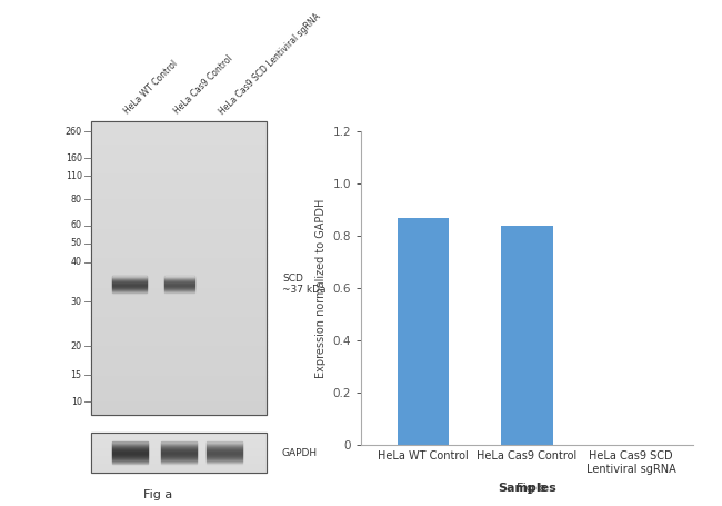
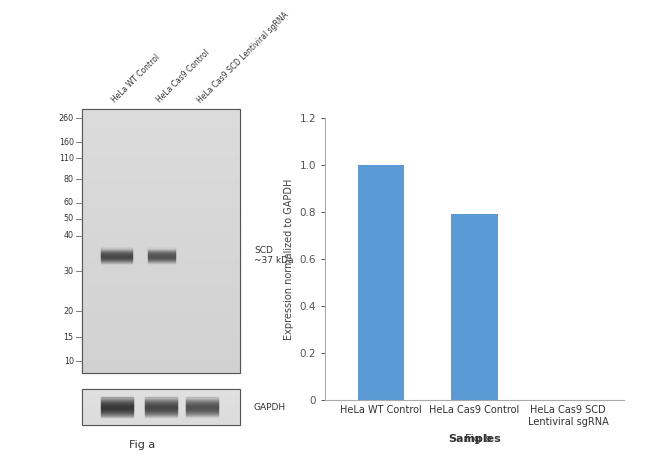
HeLa WT Control: 0.870 -> 1.000
HeLa Cas9 Control: 0.840 -> 0.795
